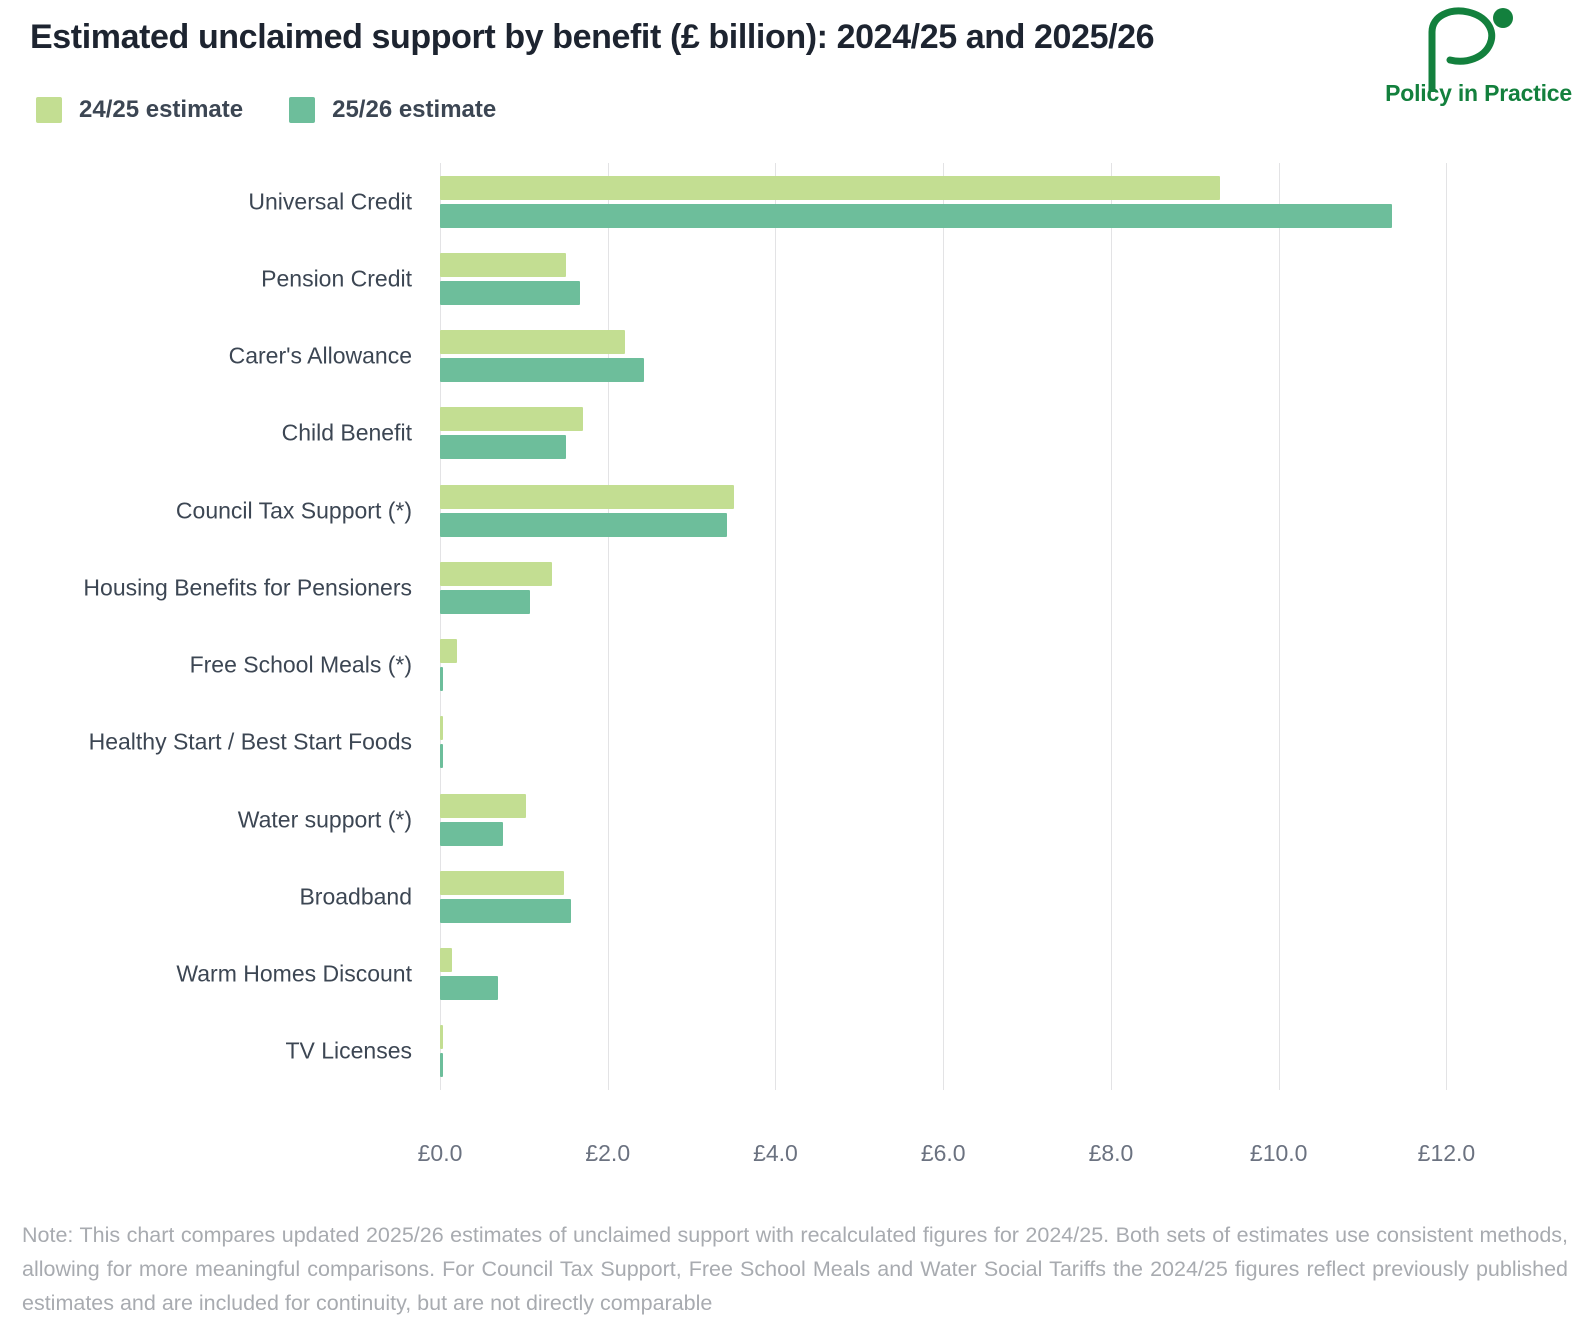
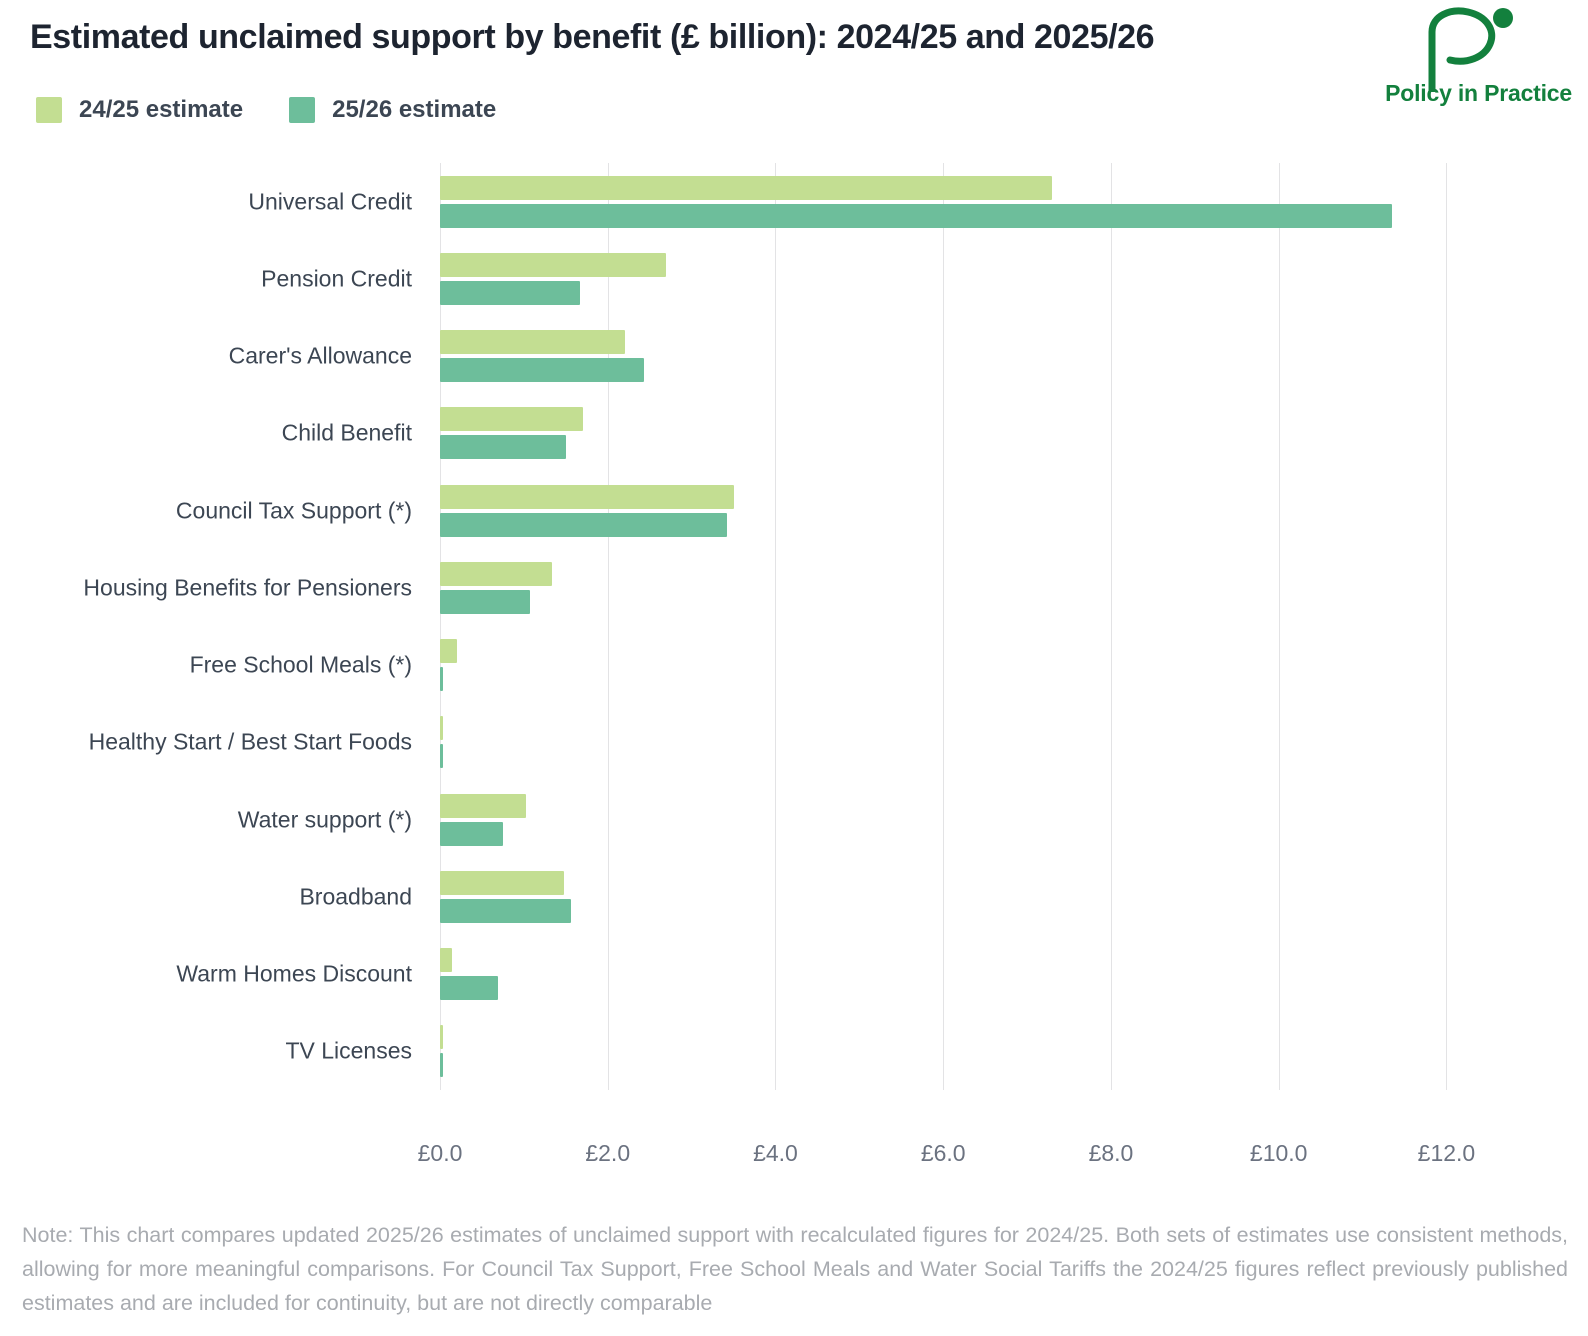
24/25 estimate/Universal Credit: £9.3 -> £7.3
24/25 estimate/Pension Credit: £1.5 -> £2.7
